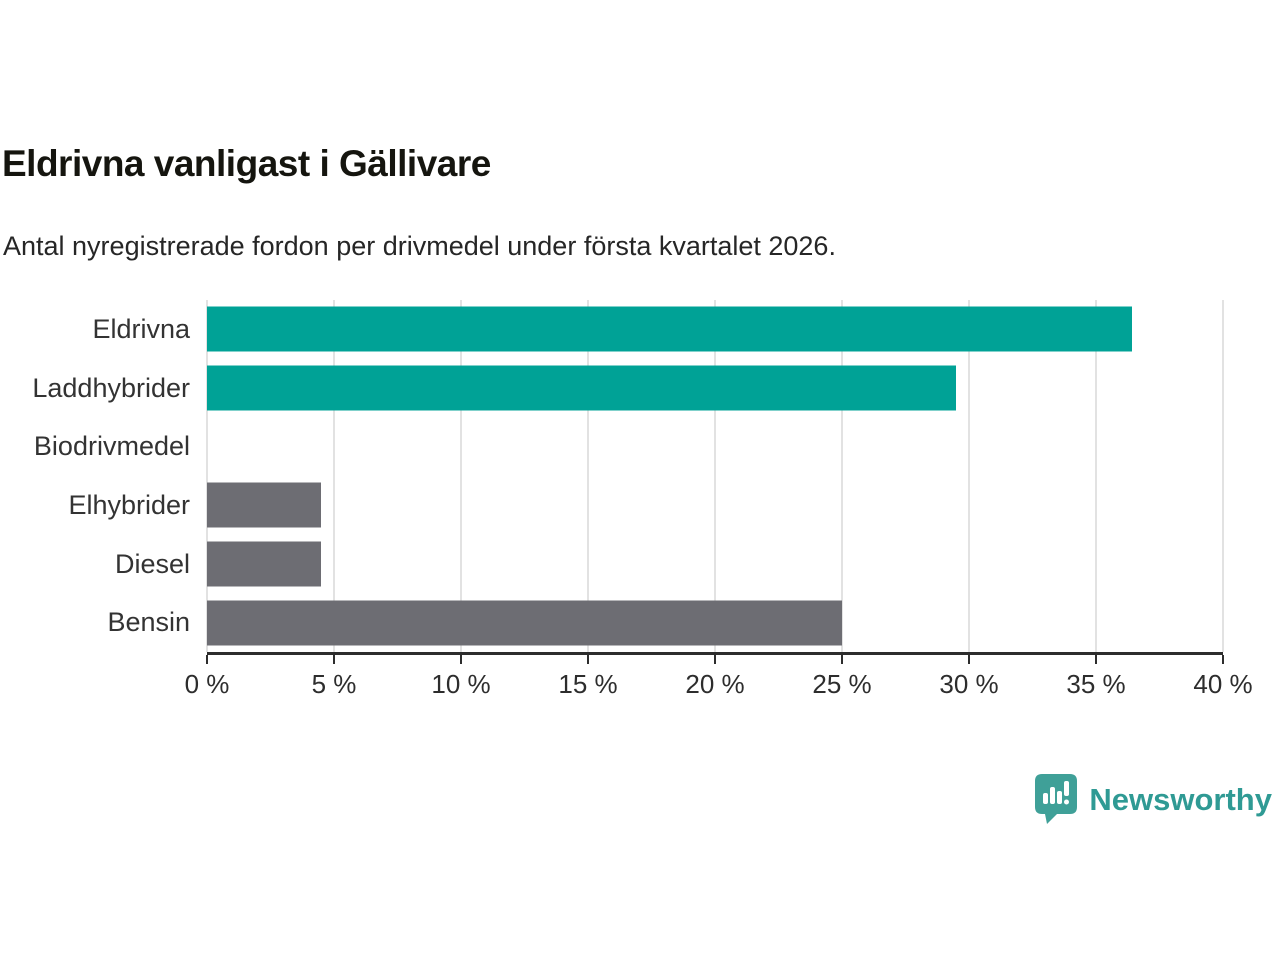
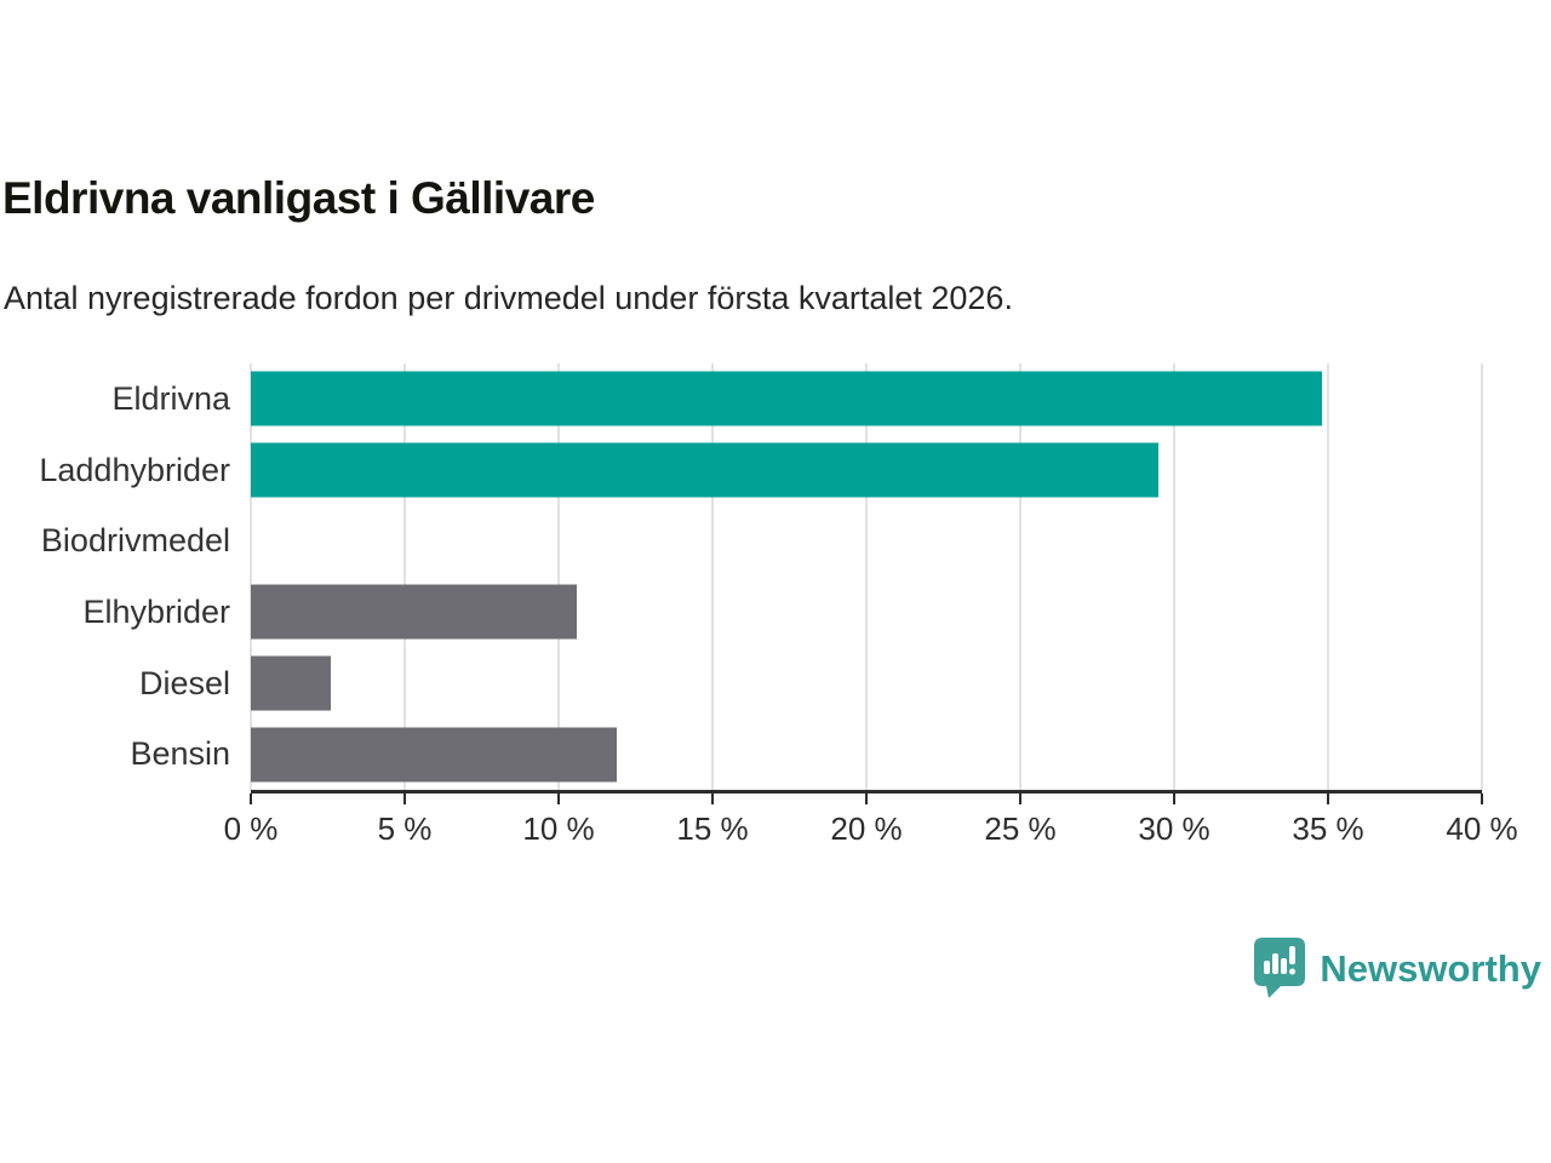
Eldrivna: 36.4% -> 34.8%
Elhybrider: 4.5% -> 10.6%
Diesel: 4.5% -> 2.6%
Bensin: 25.0% -> 11.9%
